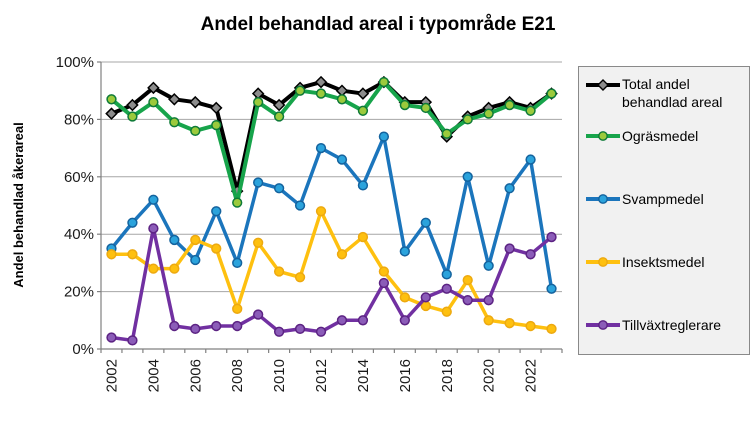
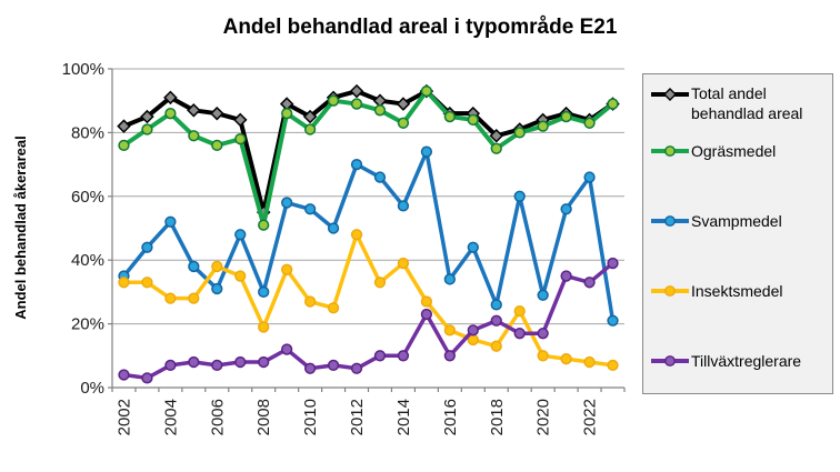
Ogräsmedel/2002: 87% -> 76%
Tillväxtreglerare/2004: 42% -> 7%
Insektsmedel/2008: 14% -> 19%
Total andel behandlad areal/2018: 74% -> 79%
